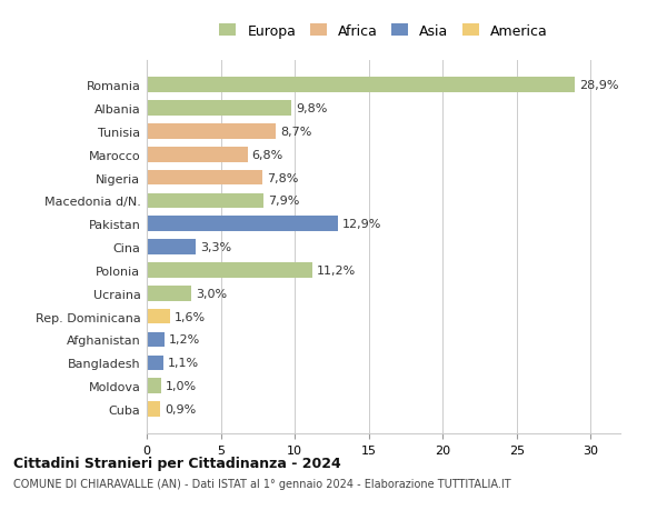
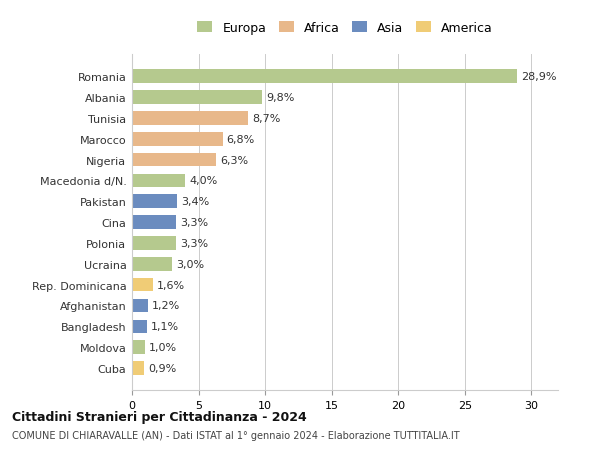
Nigeria: 7,8% -> 6,3%
Macedonia d/N.: 7,9% -> 4,0%
Pakistan: 12,9% -> 3,4%
Polonia: 11,2% -> 3,3%
